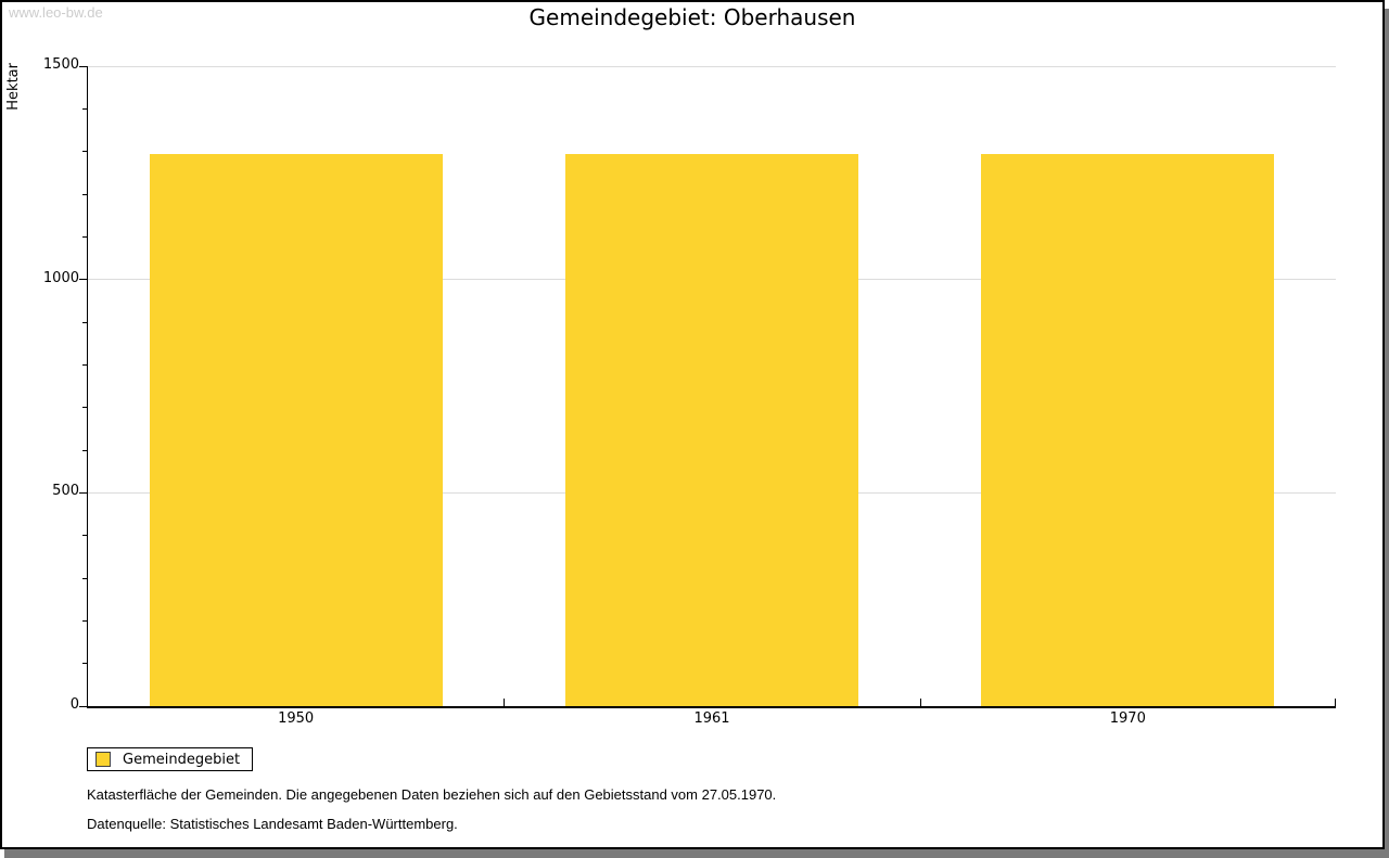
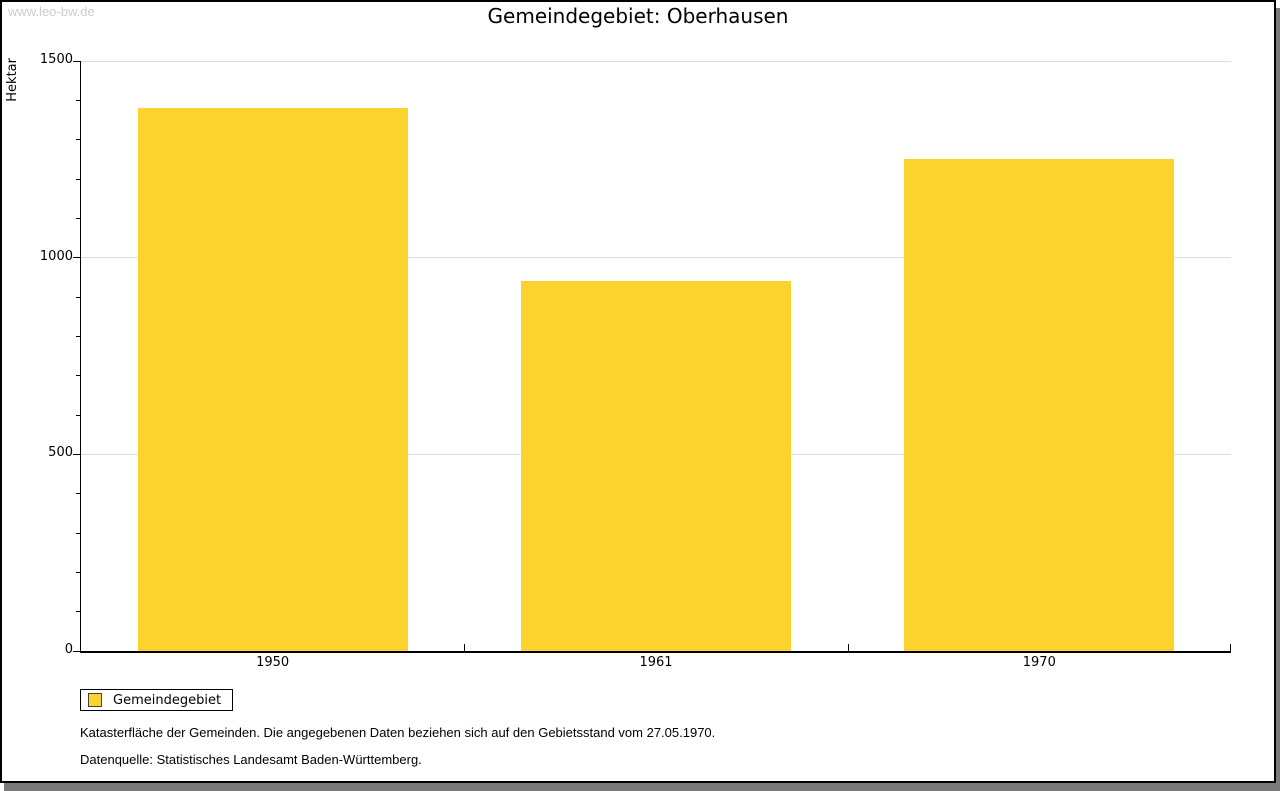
1950: 1300 -> 1380
1961: 1300 -> 940
1970: 1300 -> 1250
